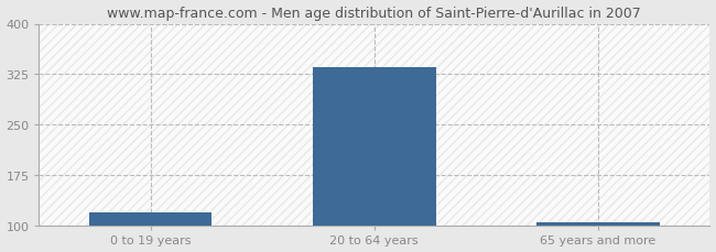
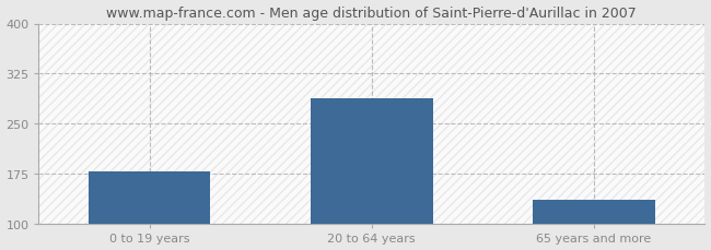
0 to 19 years: 120 -> 178
20 to 64 years: 336 -> 288
65 years and more: 105 -> 136
